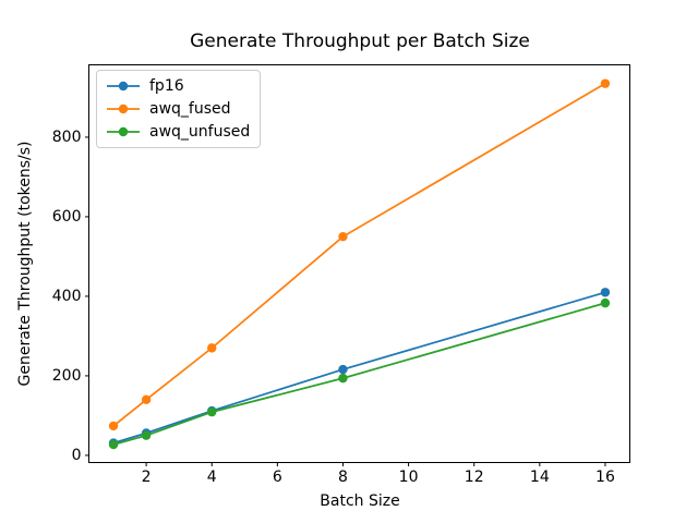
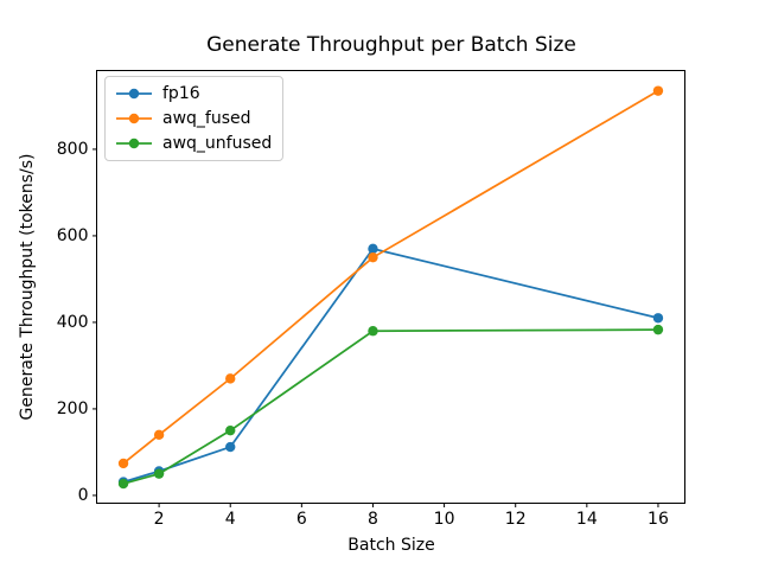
awq_unfused/4: 110 -> 150
fp16/8: 220 -> 570
awq_unfused/8: 190 -> 380
